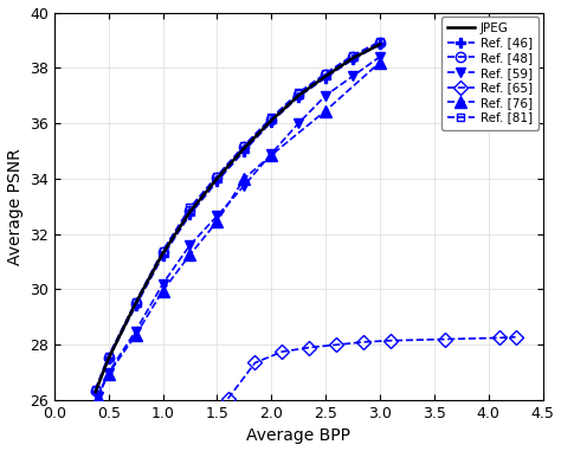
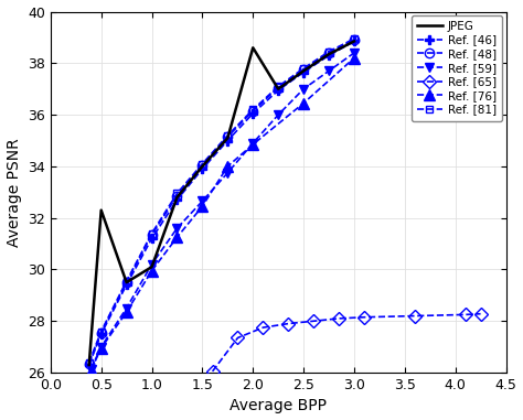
JPEG/0.5: 27.50 -> 32.30
JPEG/1.0: 31.30 -> 30.10
JPEG/2.0: 36.10 -> 38.60
